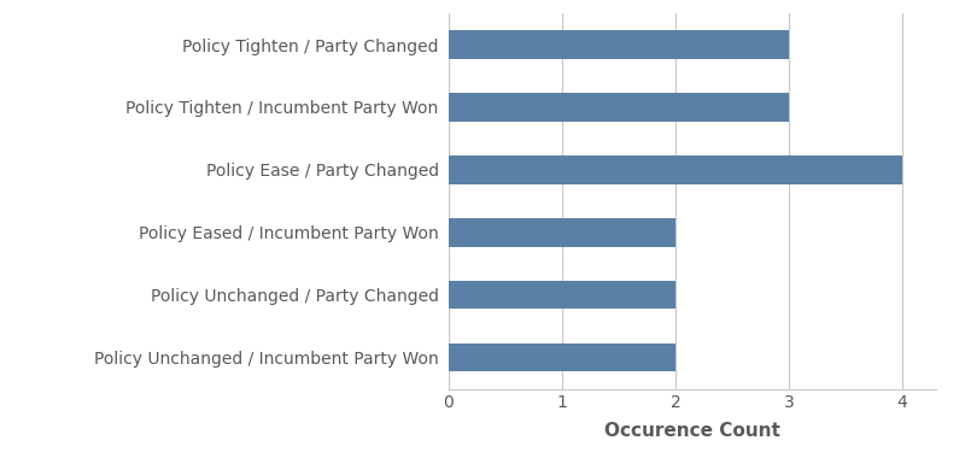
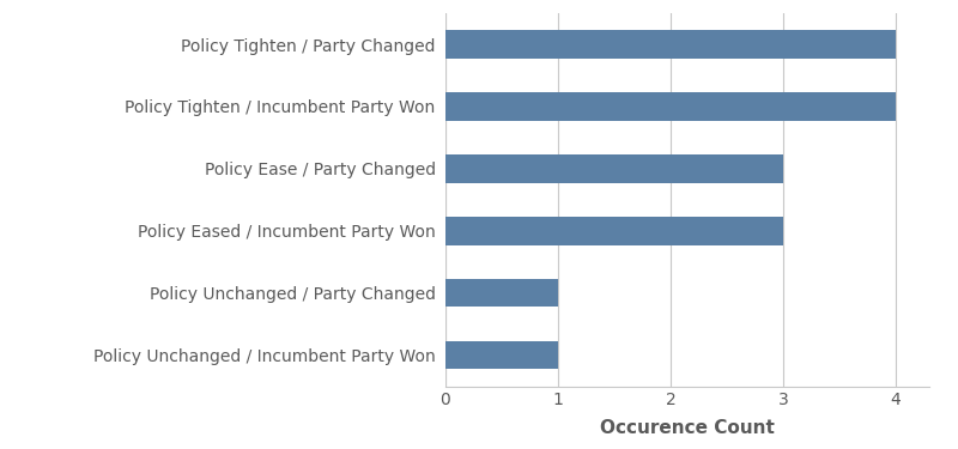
Policy Tighten / Party Changed: 3 -> 4
Policy Tighten / Incumbent Party Won: 3 -> 4
Policy Ease / Party Changed: 4 -> 3
Policy Eased / Incumbent Party Won: 2 -> 3
Policy Unchanged / Party Changed: 2 -> 1
Policy Unchanged / Incumbent Party Won: 2 -> 1
